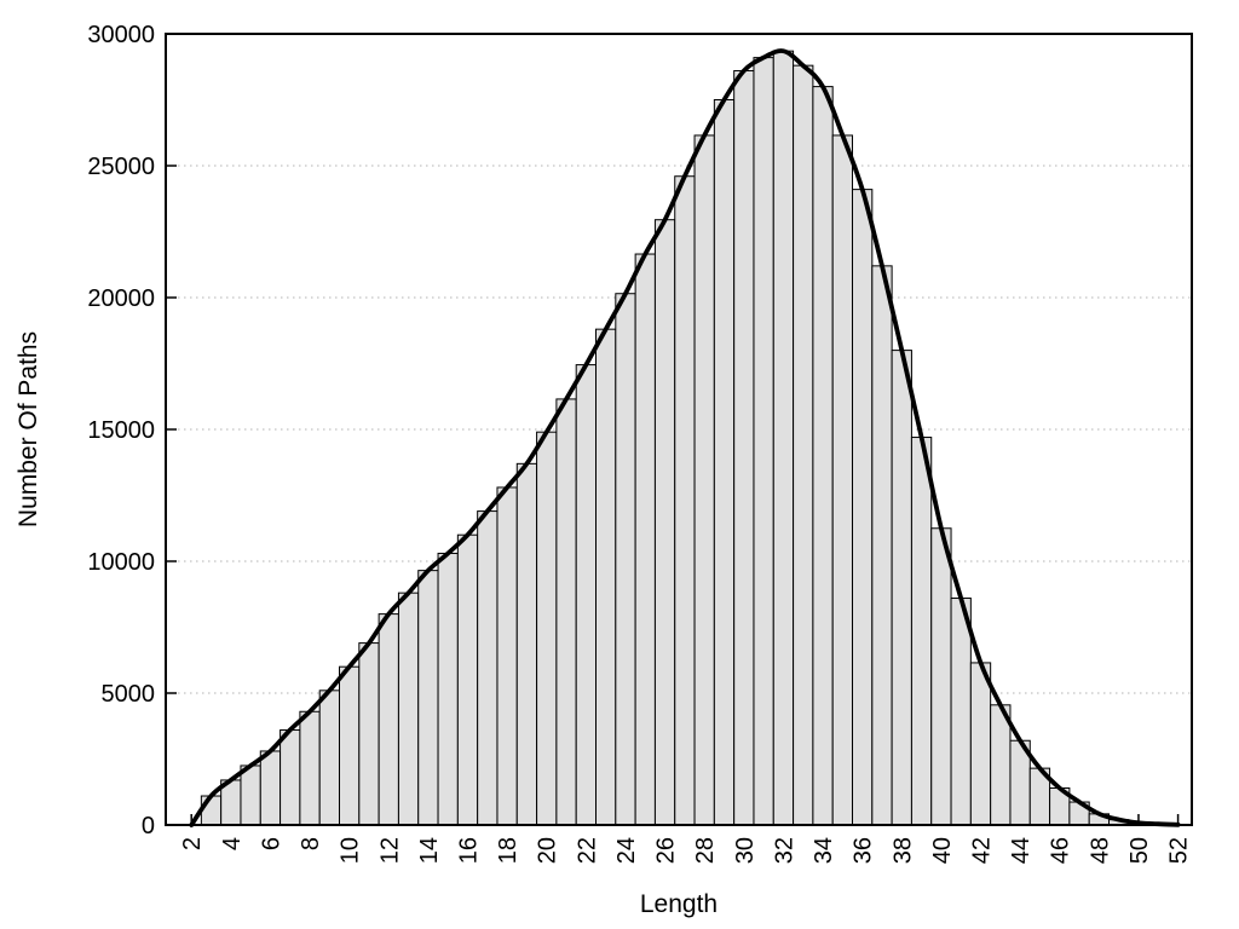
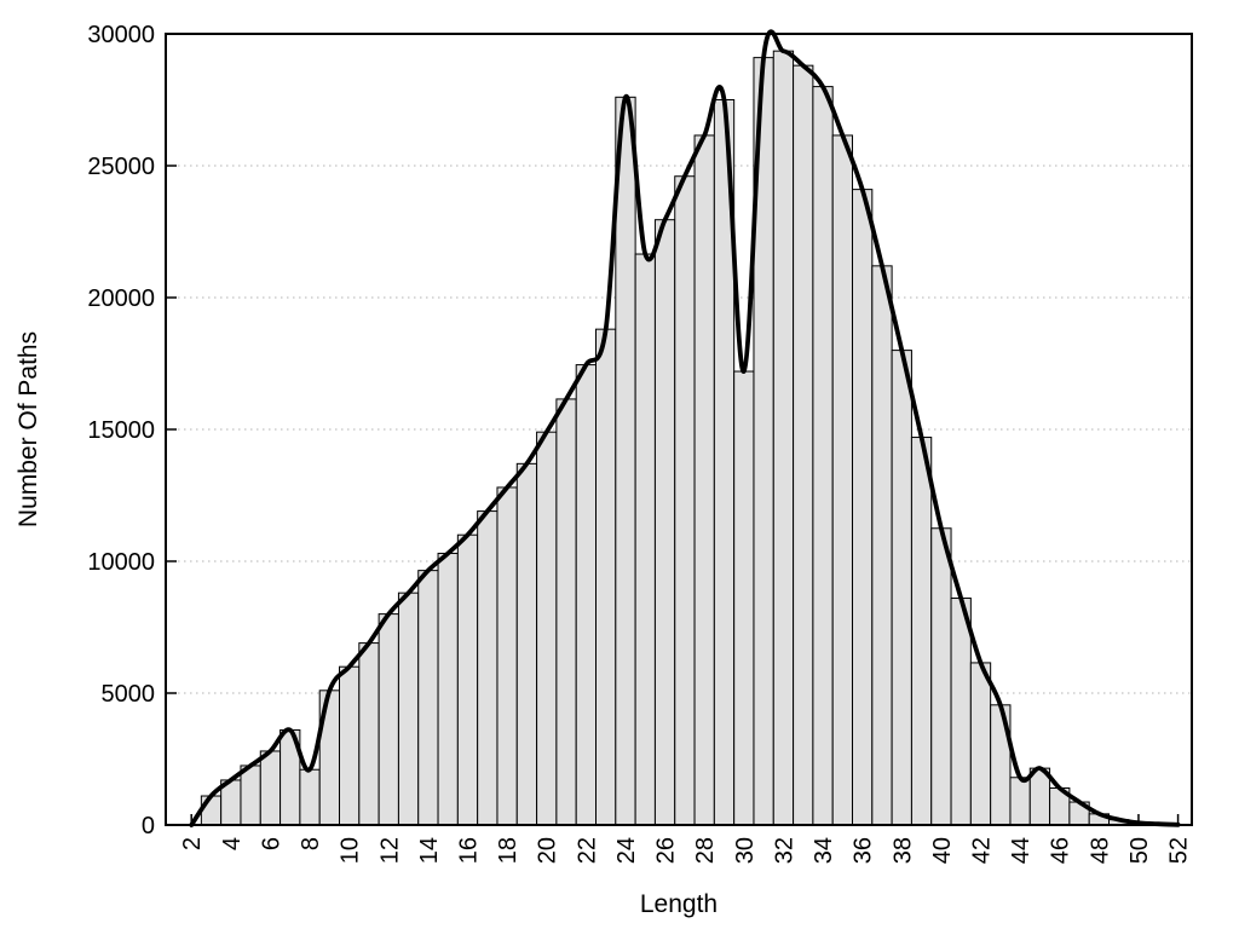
8: 4300 -> 2100
24: 20200 -> 27600
30: 28600 -> 17200
44: 3200 -> 1800
